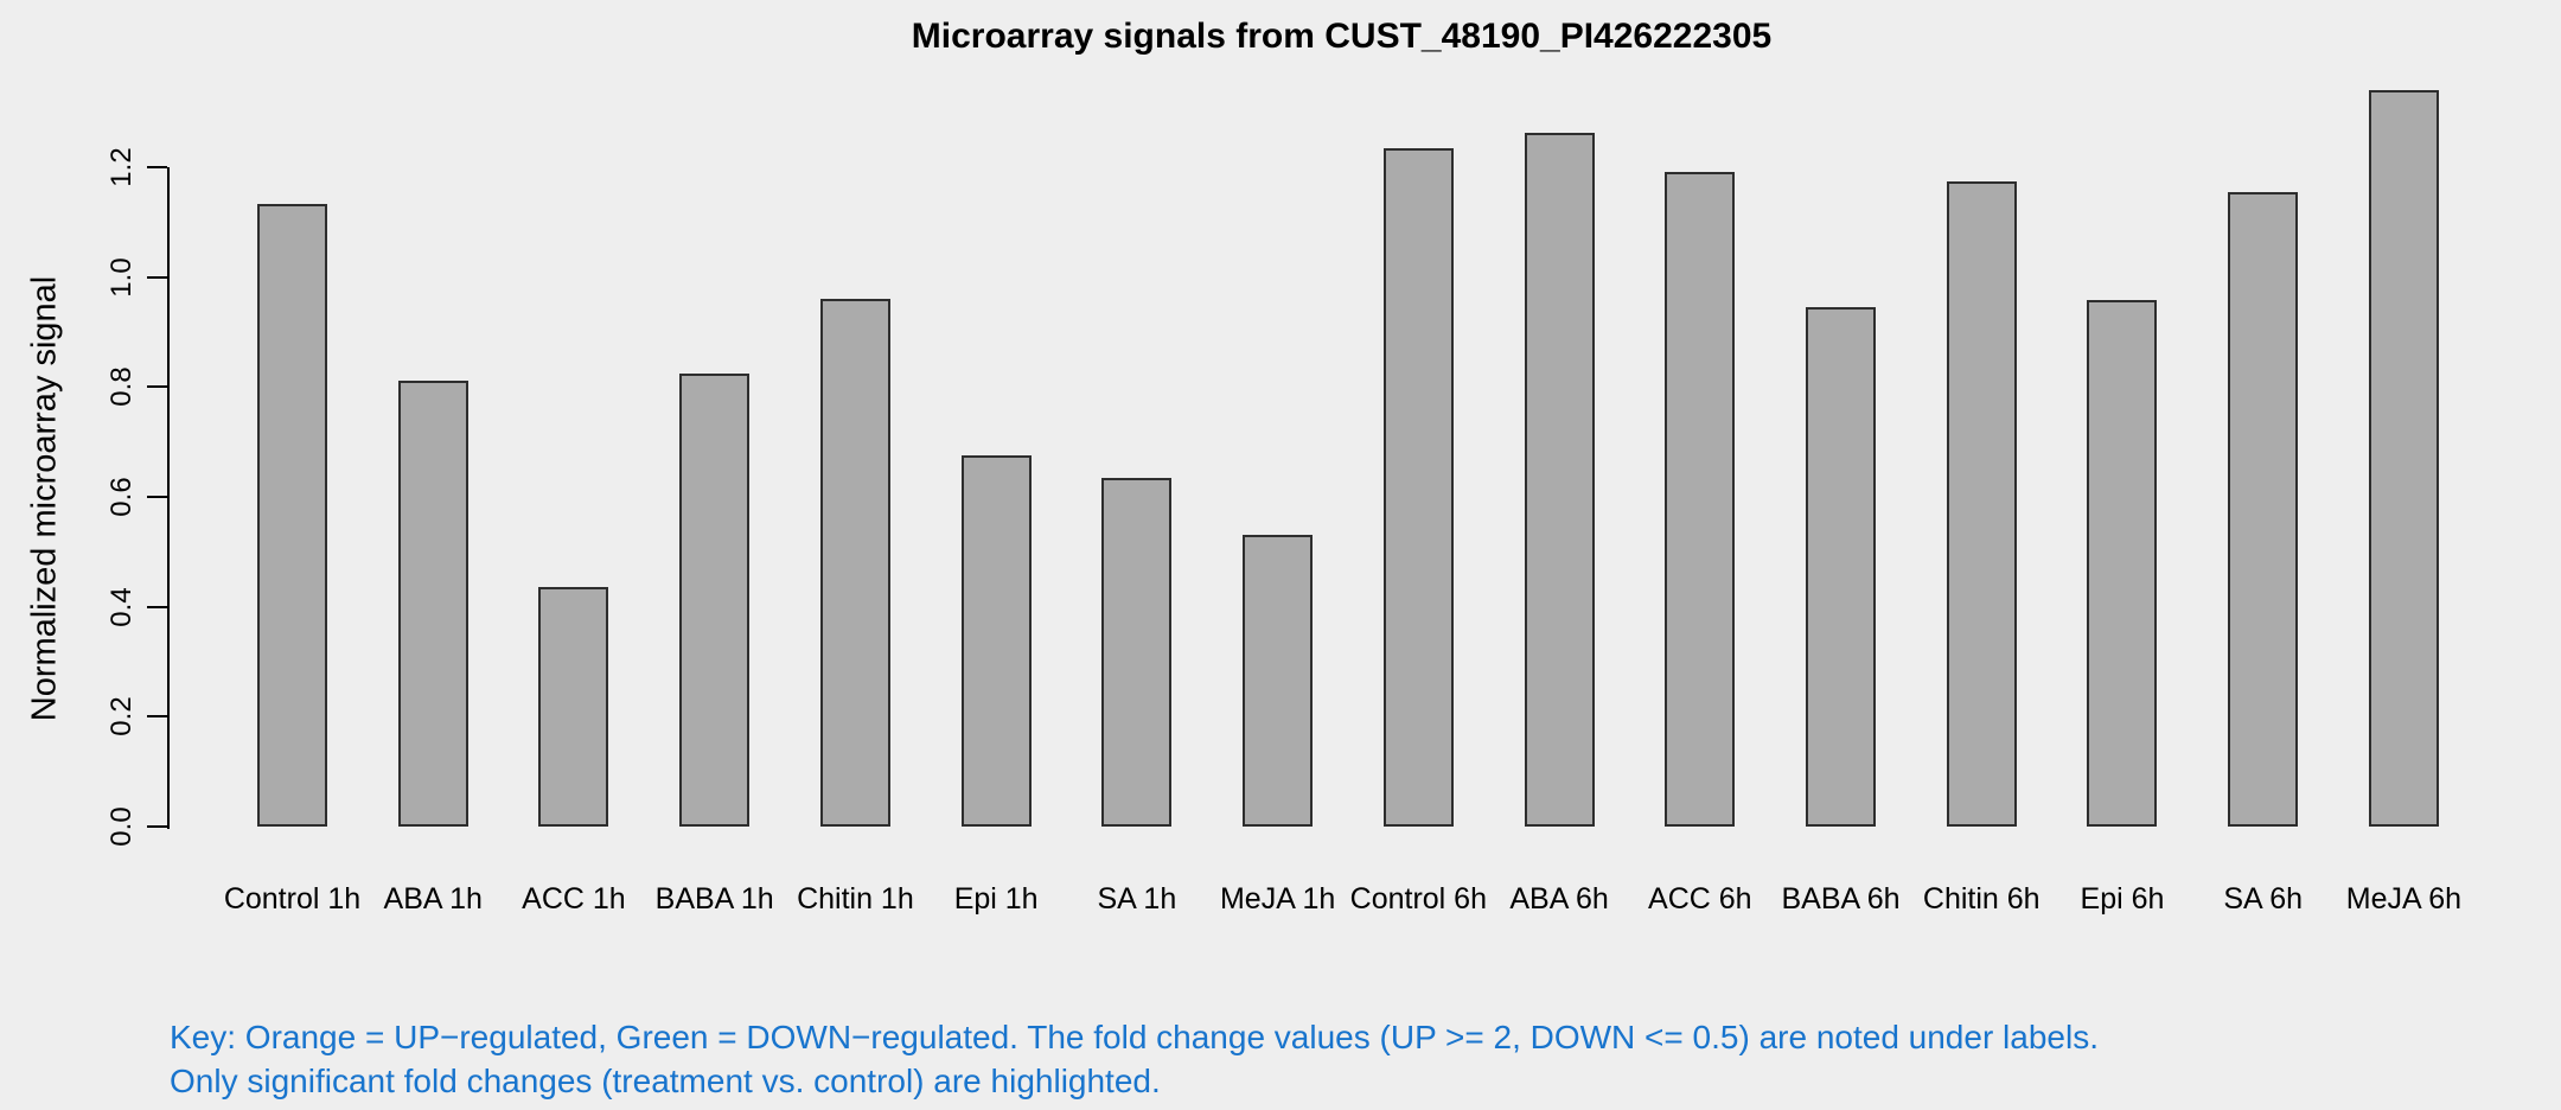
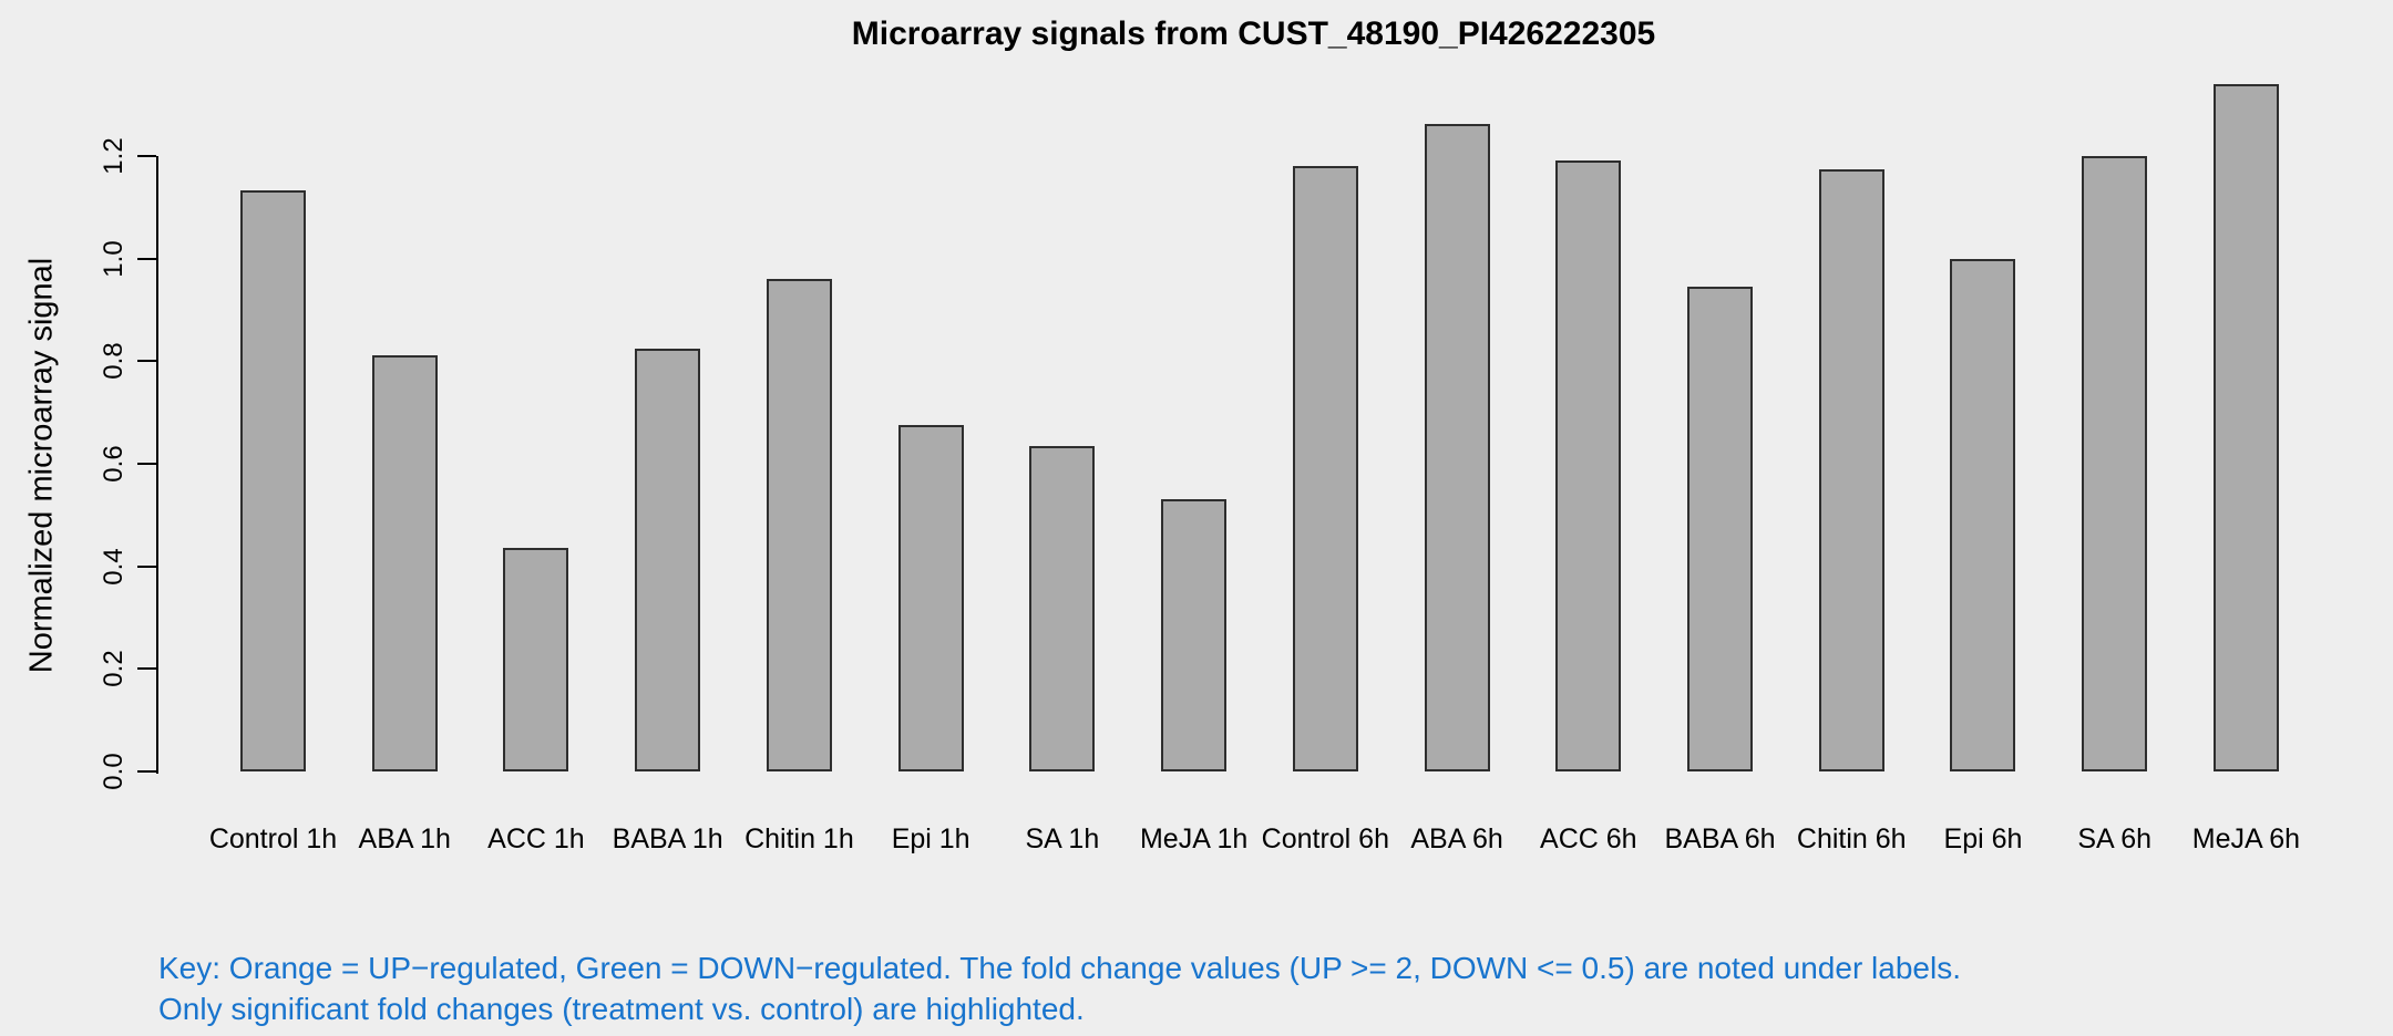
Control 6h: 1.23 -> 1.18
Epi 6h: 0.96 -> 1.00
SA 6h: 1.16 -> 1.20
